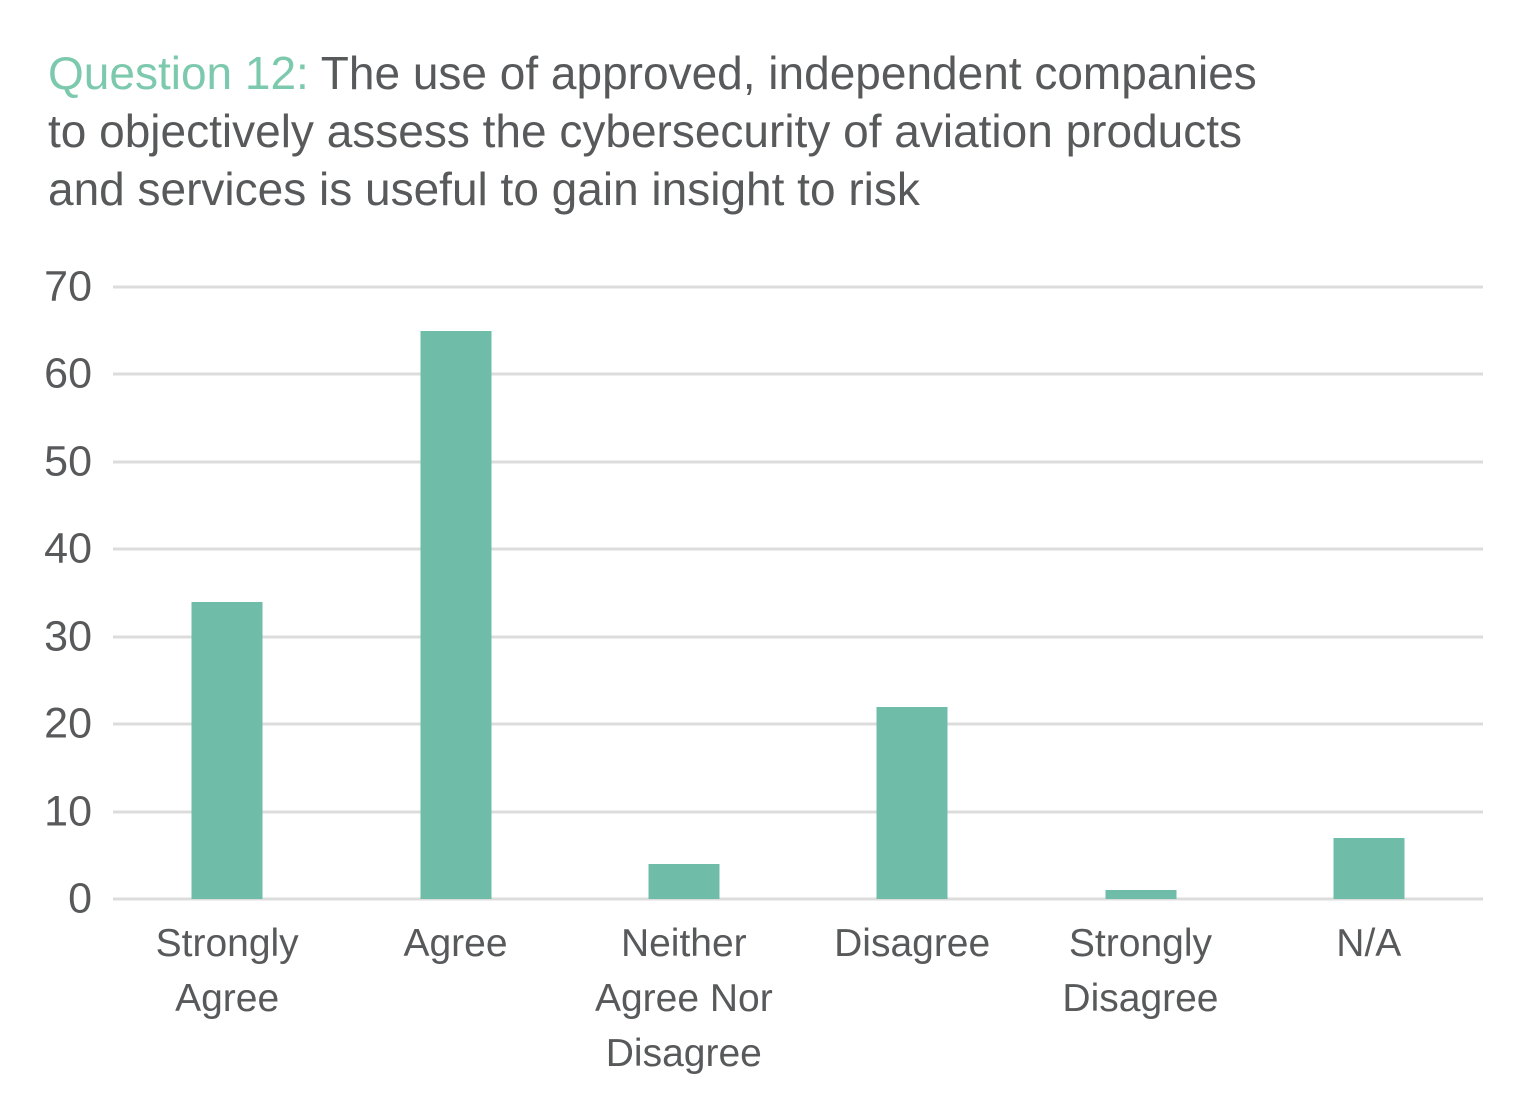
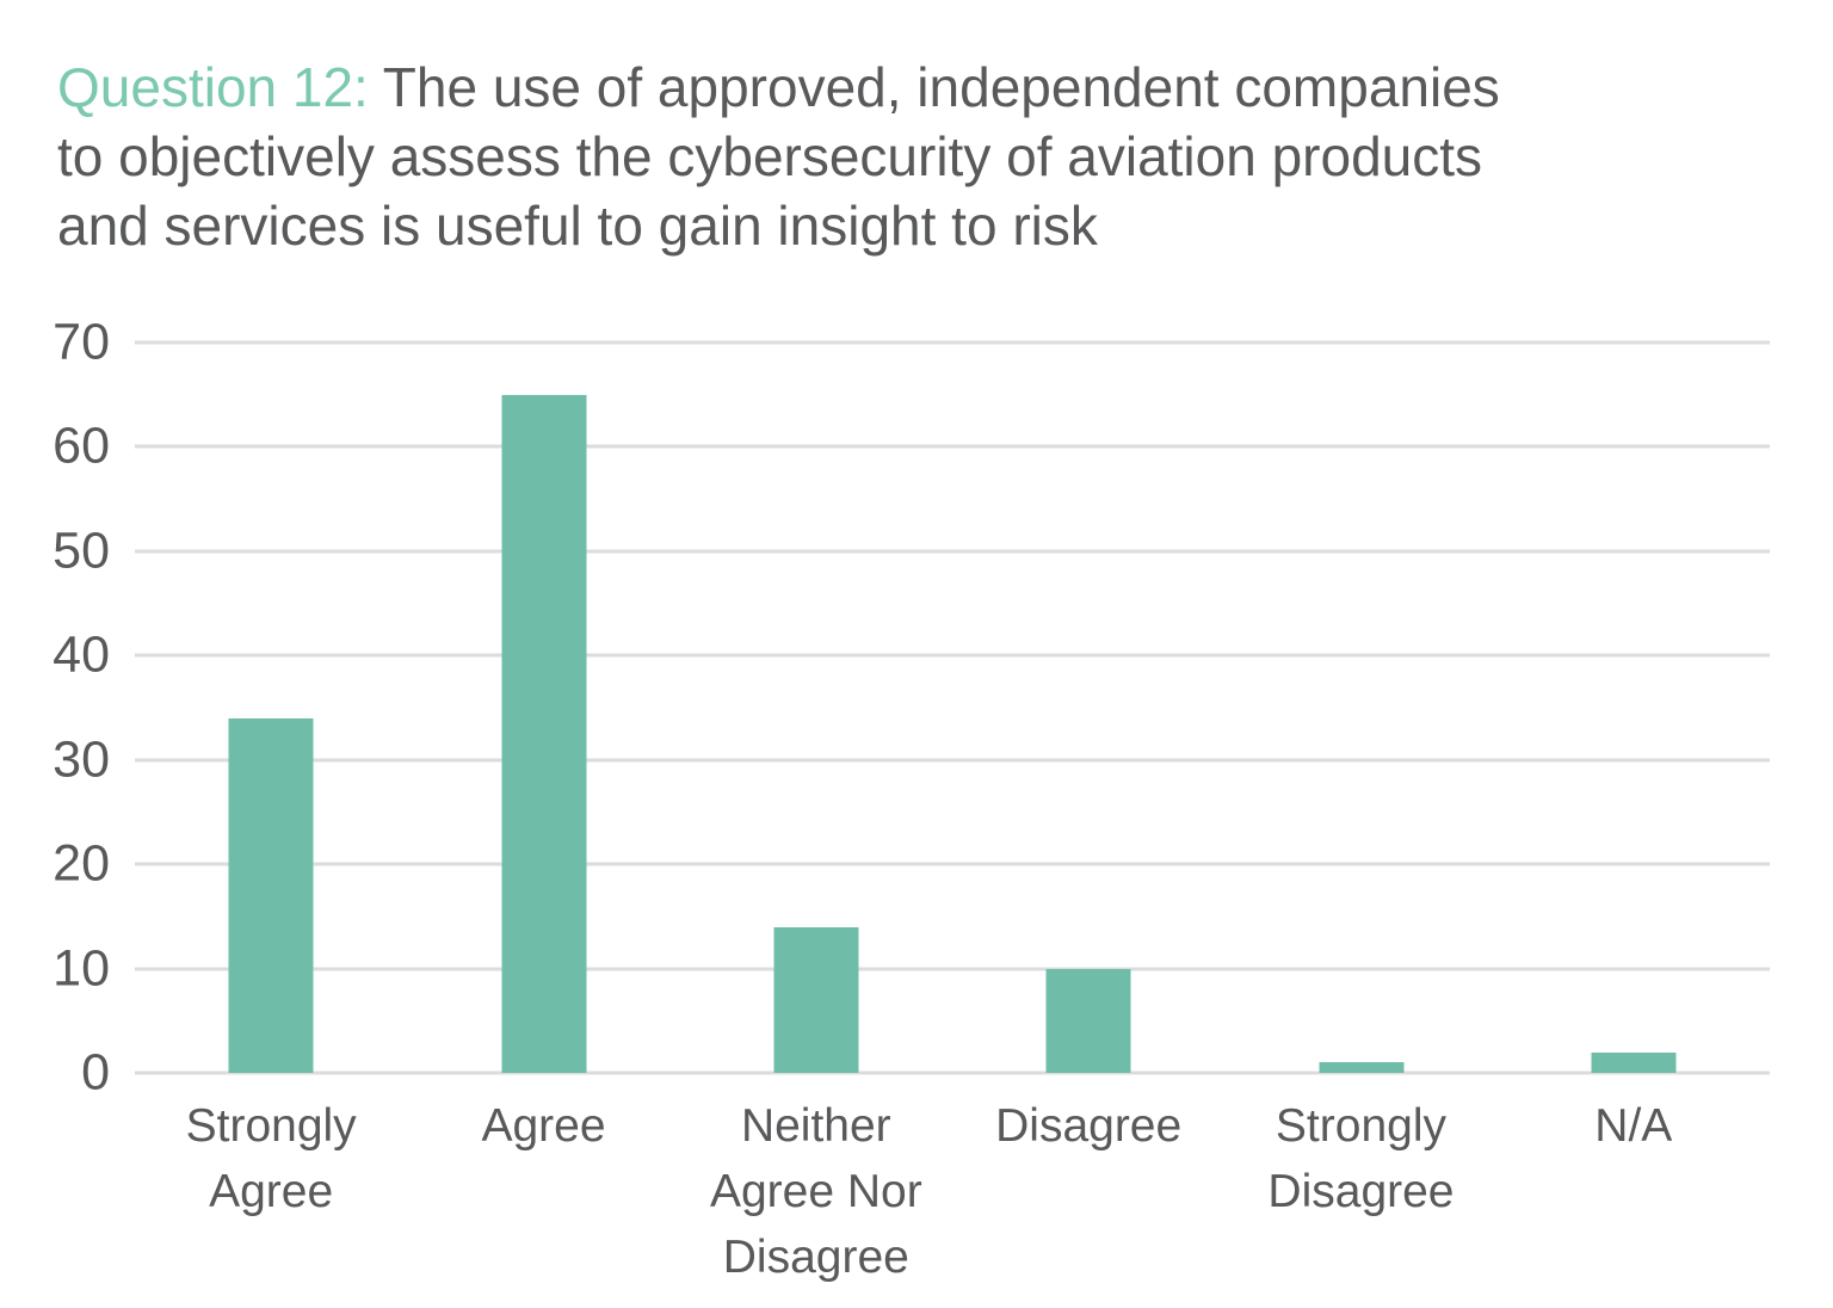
Neither Agree Nor Disagree: 4 -> 14
Disagree: 22 -> 10
N/A: 7 -> 2
